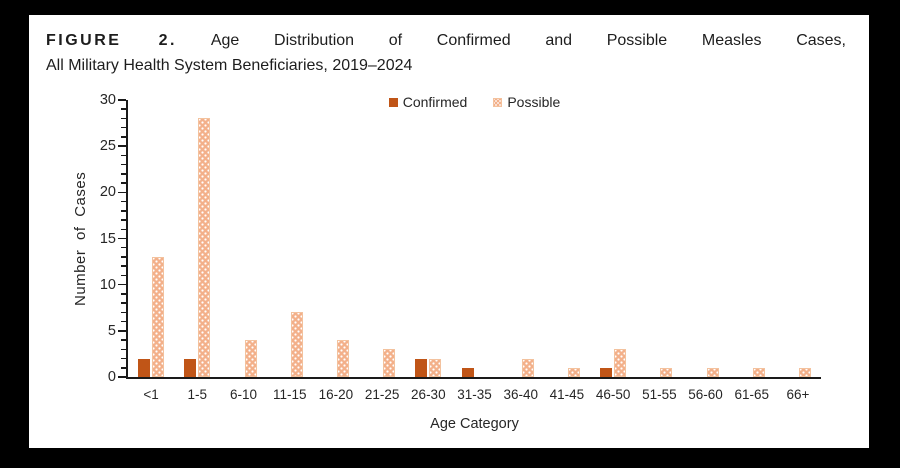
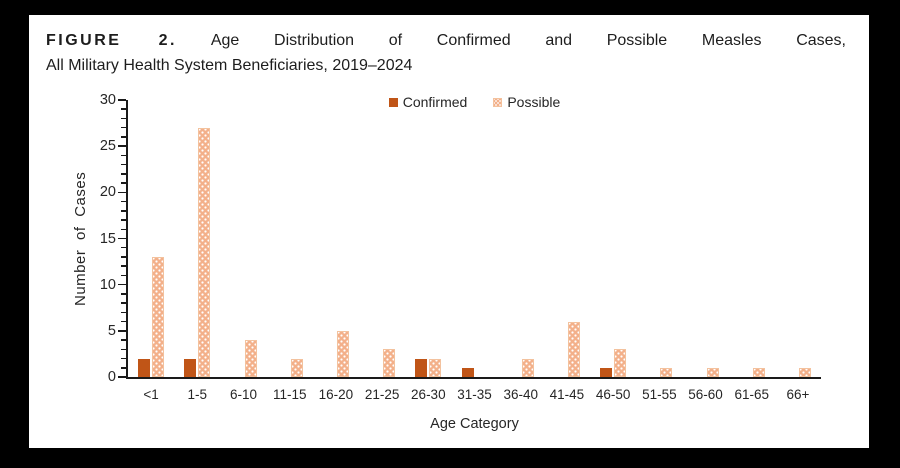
Possible/1-5: 28 -> 27
Possible/11-15: 7 -> 2
Possible/16-20: 4 -> 5
Possible/41-45: 1 -> 6
